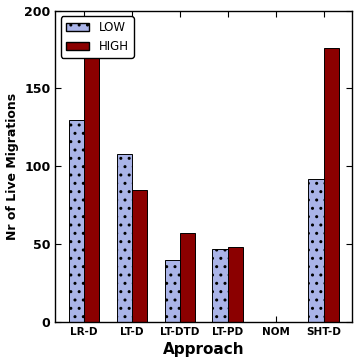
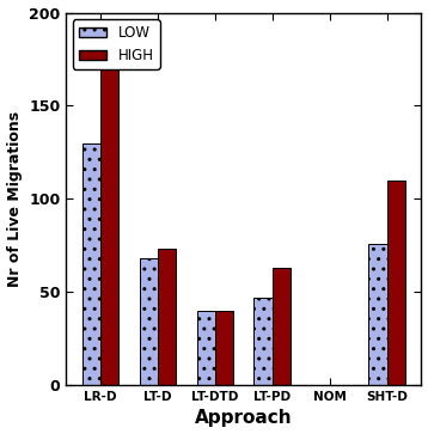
LOW/LT-D: 108 -> 68
HIGH/LT-D: 85 -> 73
HIGH/LT-DTD: 57 -> 40
HIGH/LT-PD: 48 -> 63
LOW/SHT-D: 92 -> 76
HIGH/SHT-D: 176 -> 110
